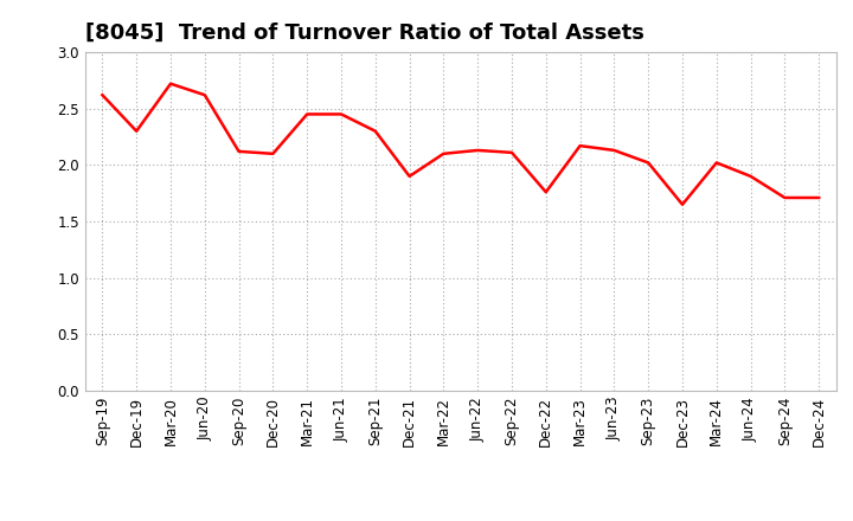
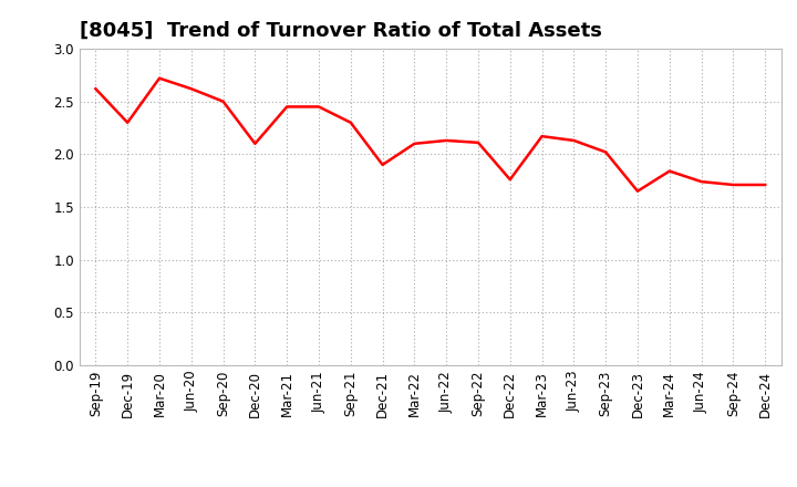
Sep-20: 2.12 -> 2.50
Mar-24: 2.02 -> 1.84
Jun-24: 1.90 -> 1.74
